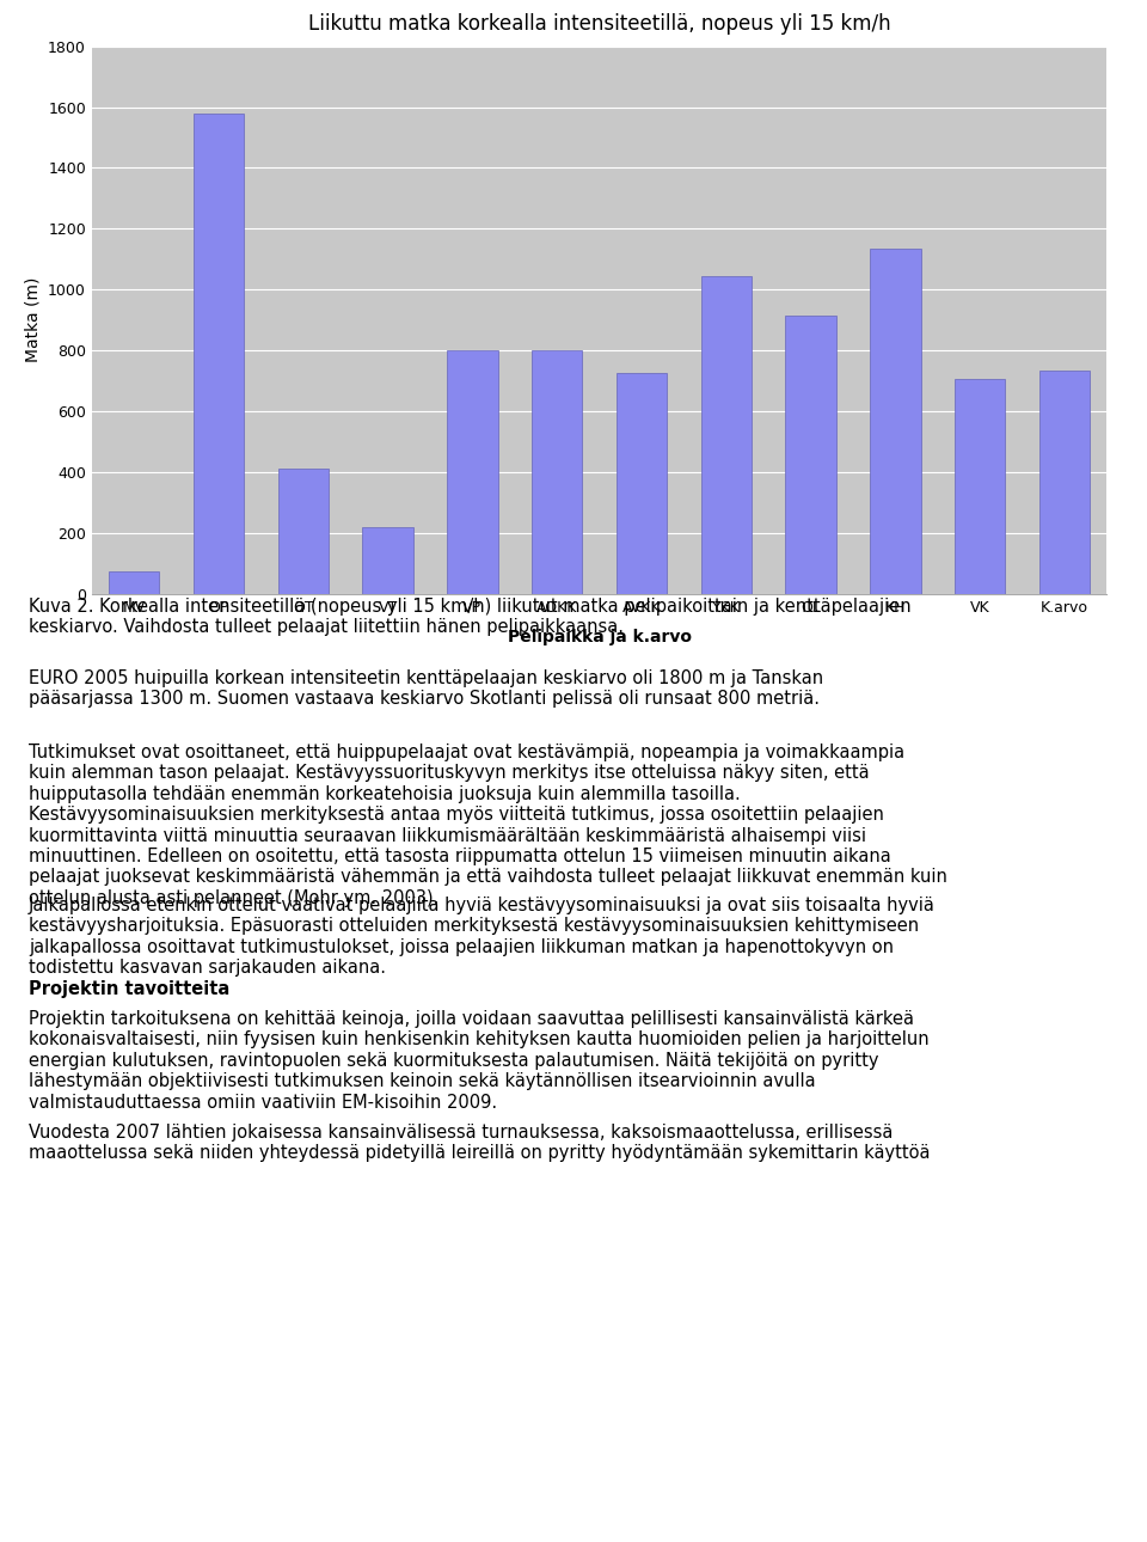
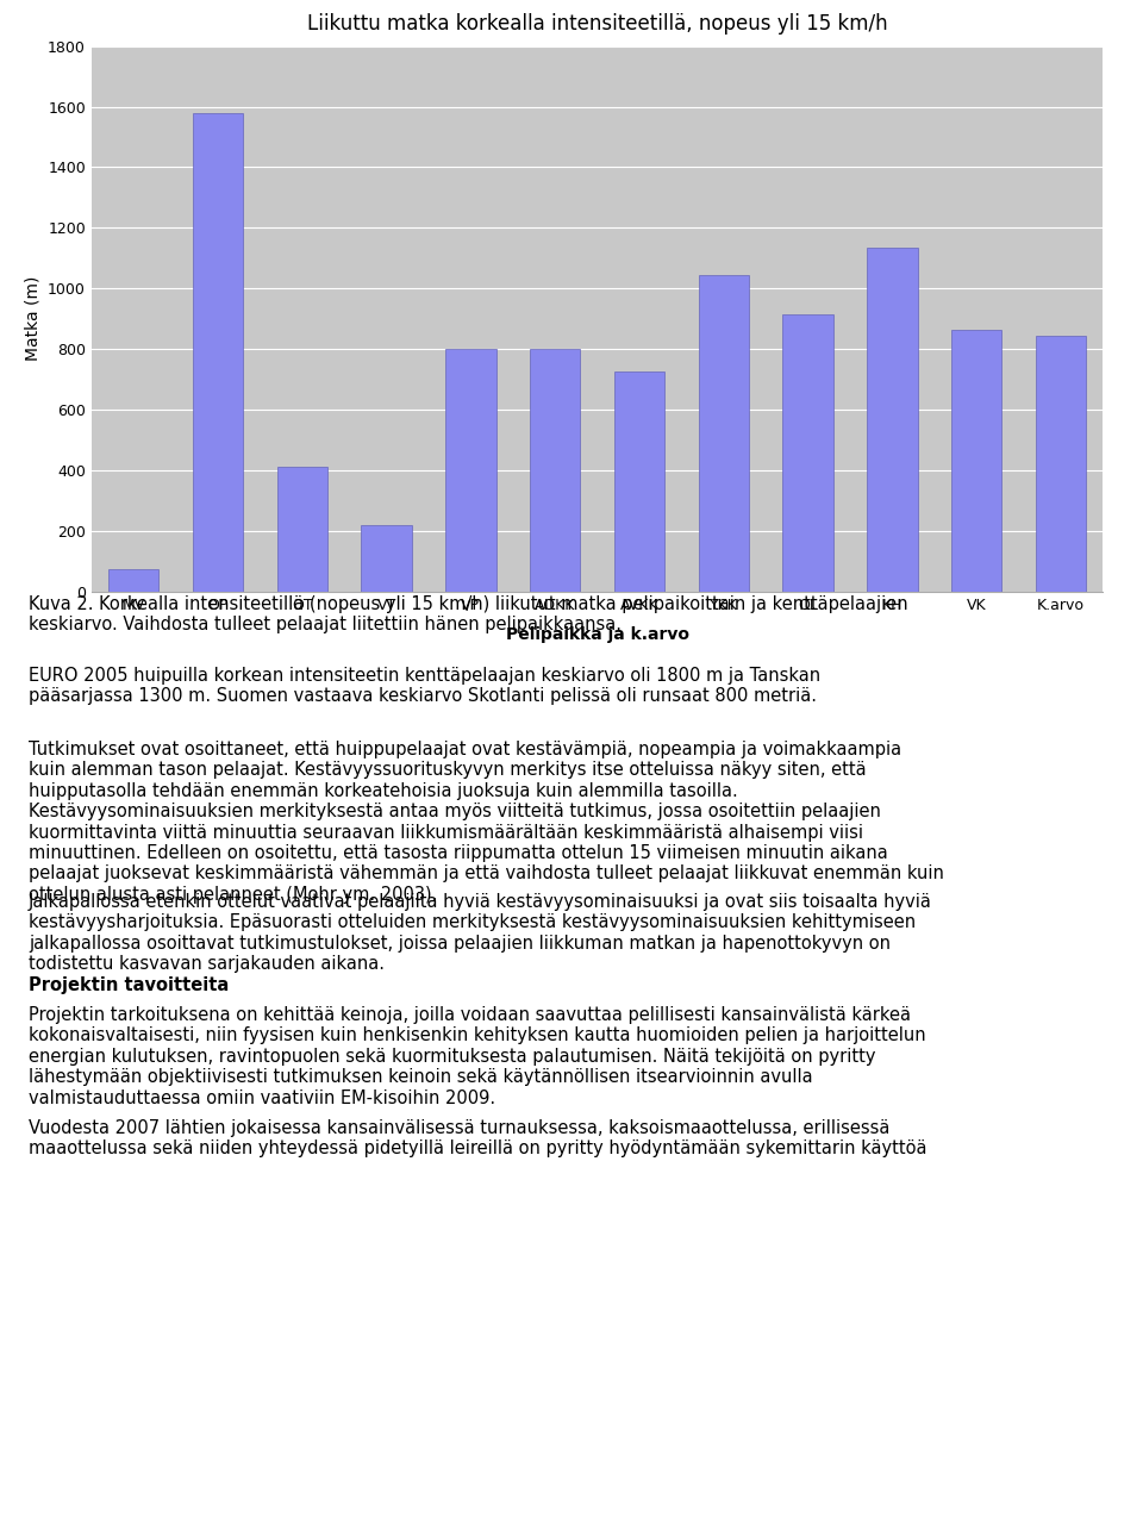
VK: 705 -> 865
K.arvo: 735 -> 845
